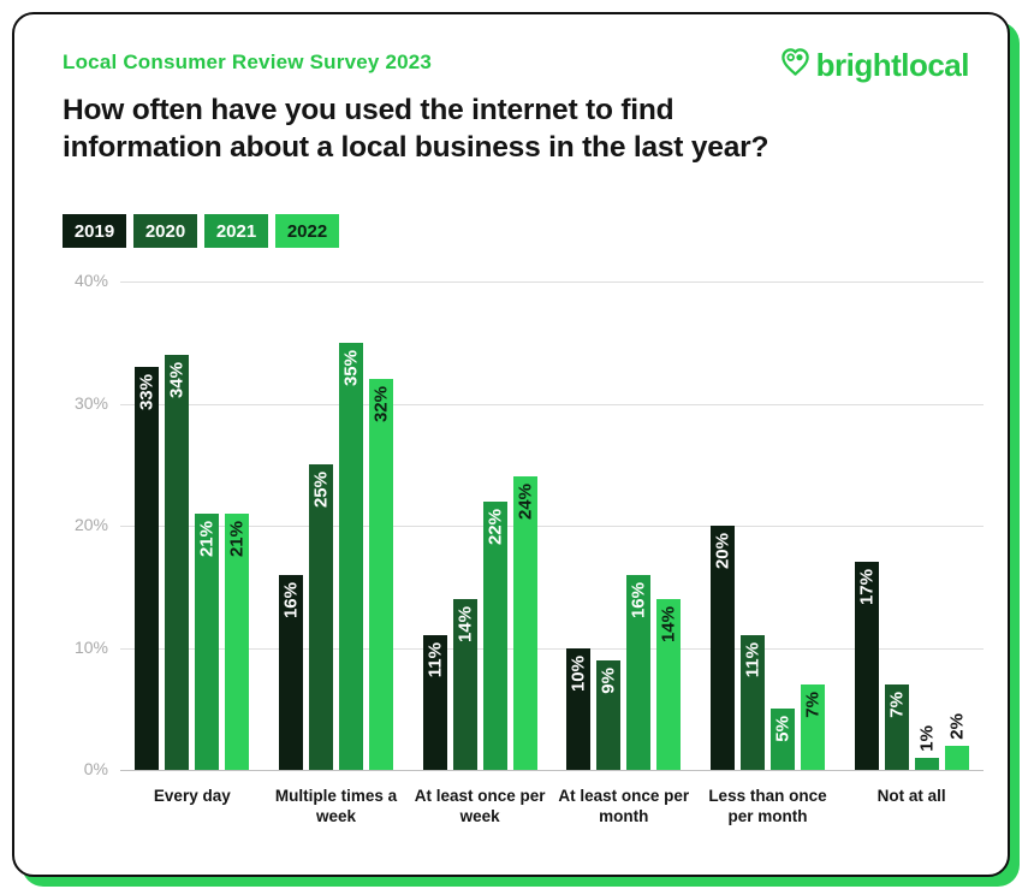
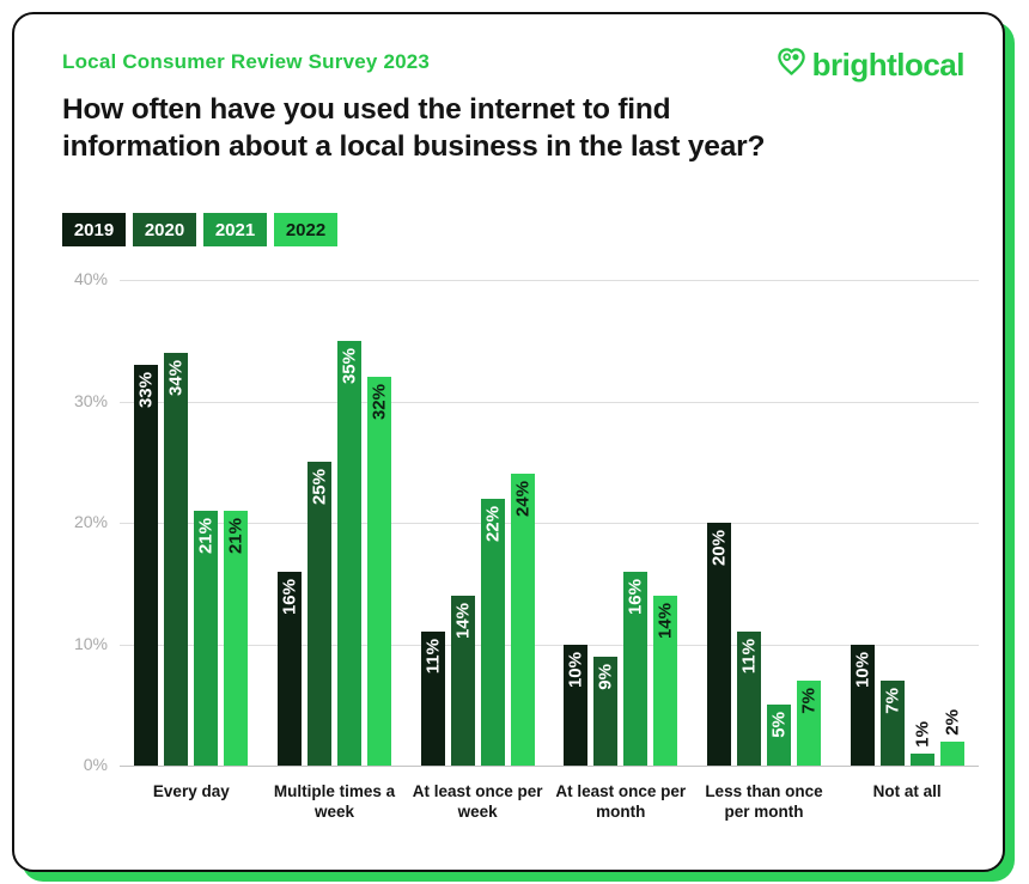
2019/Not at all: 17% -> 10%
